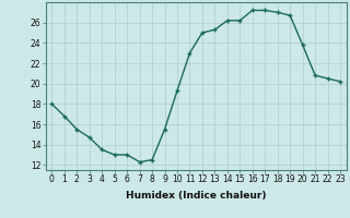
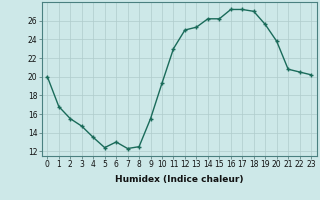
0: 18.0 -> 20.0
5: 13.0 -> 12.4
19: 26.7 -> 25.6
